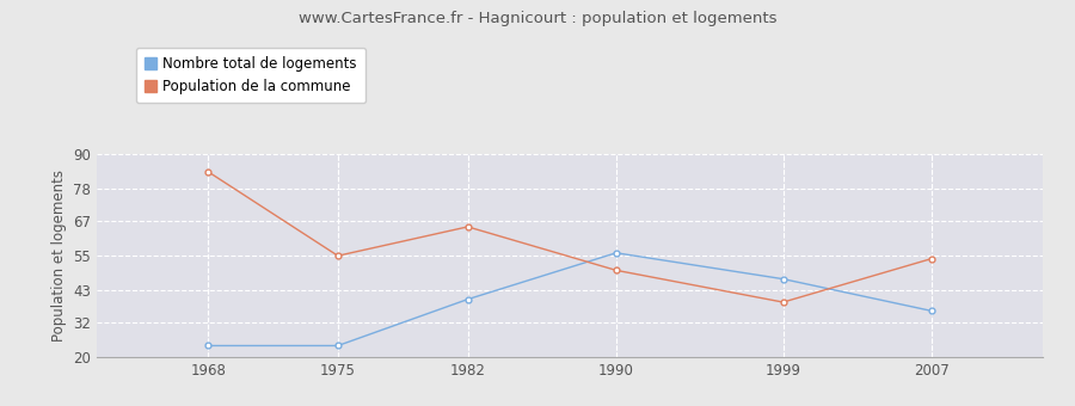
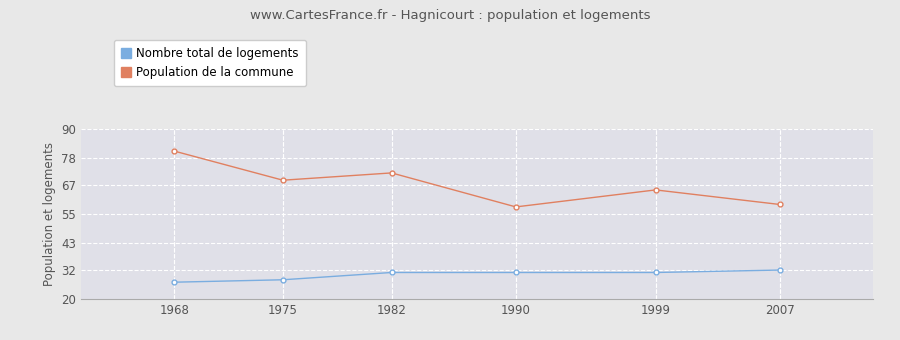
Nombre total de logements/1968: 24 -> 27
Population de la commune/1968: 84 -> 81
Nombre total de logements/1975: 24 -> 28
Population de la commune/1975: 55 -> 69
Nombre total de logements/1982: 40 -> 31
Population de la commune/1982: 65 -> 72
Nombre total de logements/1990: 56 -> 31
Population de la commune/1990: 50 -> 58
Nombre total de logements/1999: 47 -> 31
Population de la commune/1999: 39 -> 65
Nombre total de logements/2007: 36 -> 32
Population de la commune/2007: 54 -> 59
